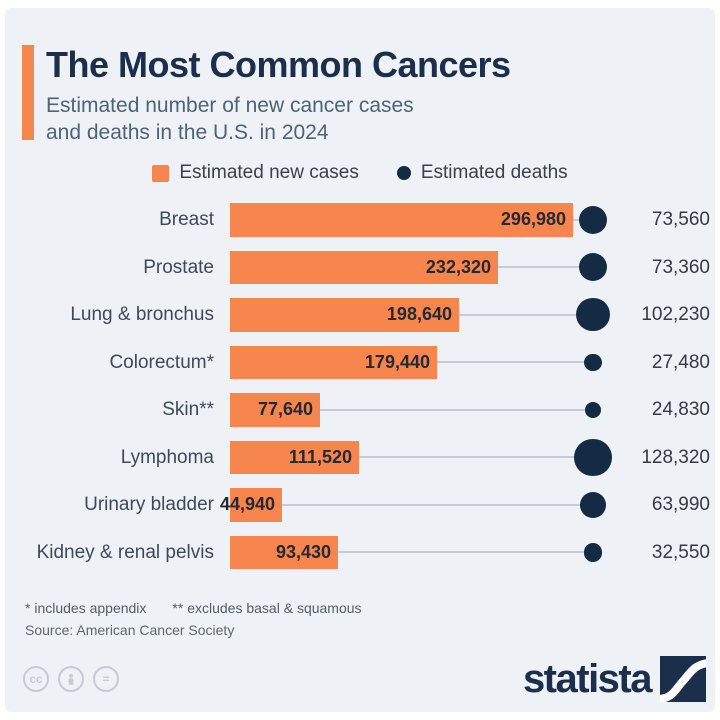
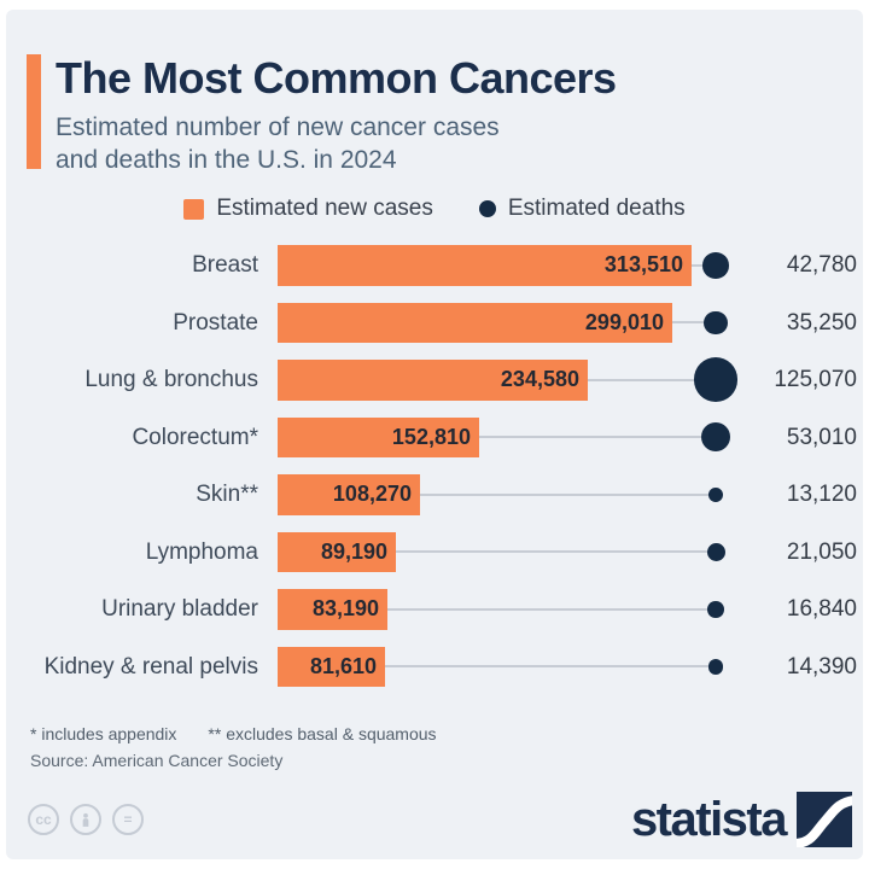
Estimated new cases/Breast: 296,980 -> 313,510
Estimated deaths/Breast: 73,560 -> 42,780
Estimated new cases/Prostate: 232,320 -> 299,010
Estimated deaths/Prostate: 73,360 -> 35,250
Estimated new cases/Lung & bronchus: 198,640 -> 234,580
Estimated deaths/Lung & bronchus: 102,230 -> 125,070
Estimated new cases/Colorectum*: 179,440 -> 152,810
Estimated deaths/Colorectum*: 27,480 -> 53,010
Estimated new cases/Skin**: 77,640 -> 108,270
Estimated deaths/Skin**: 24,830 -> 13,120
Estimated new cases/Lymphoma: 111,520 -> 89,190
Estimated deaths/Lymphoma: 128,320 -> 21,050
Estimated new cases/Urinary bladder: 44,940 -> 83,190
Estimated deaths/Urinary bladder: 63,990 -> 16,840
Estimated new cases/Kidney & renal pelvis: 93,430 -> 81,610
Estimated deaths/Kidney & renal pelvis: 32,550 -> 14,390
